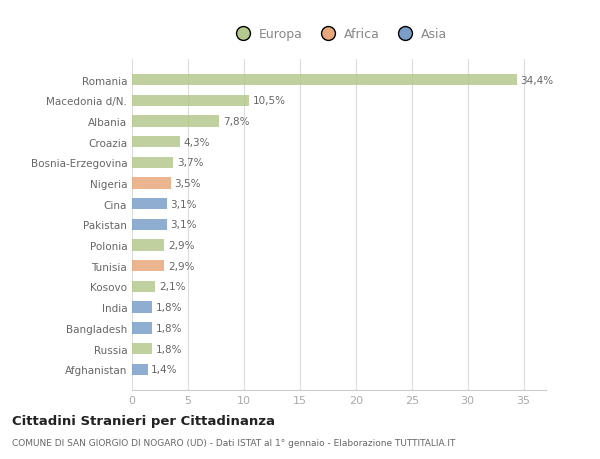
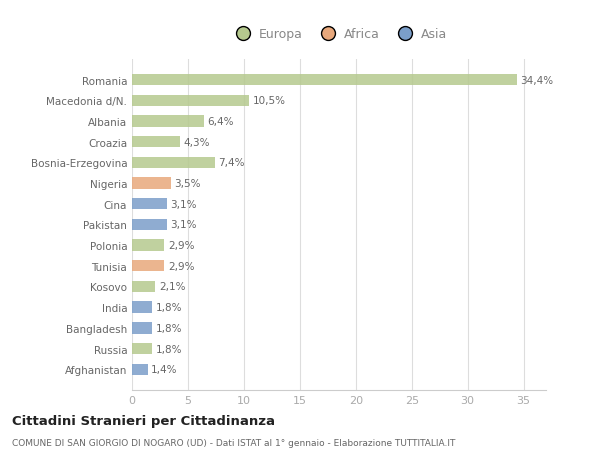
Albania: 7,8% -> 6,4%
Bosnia-Erzegovina: 3,7% -> 7,4%
